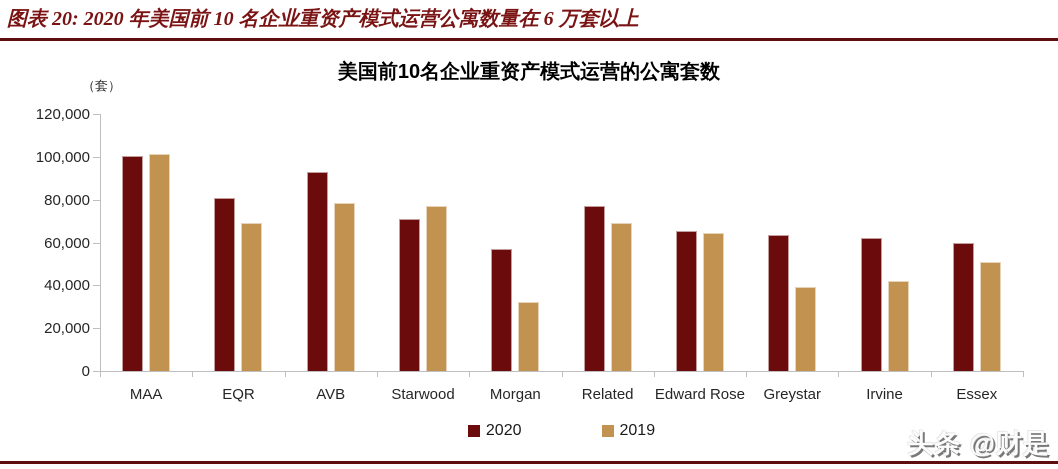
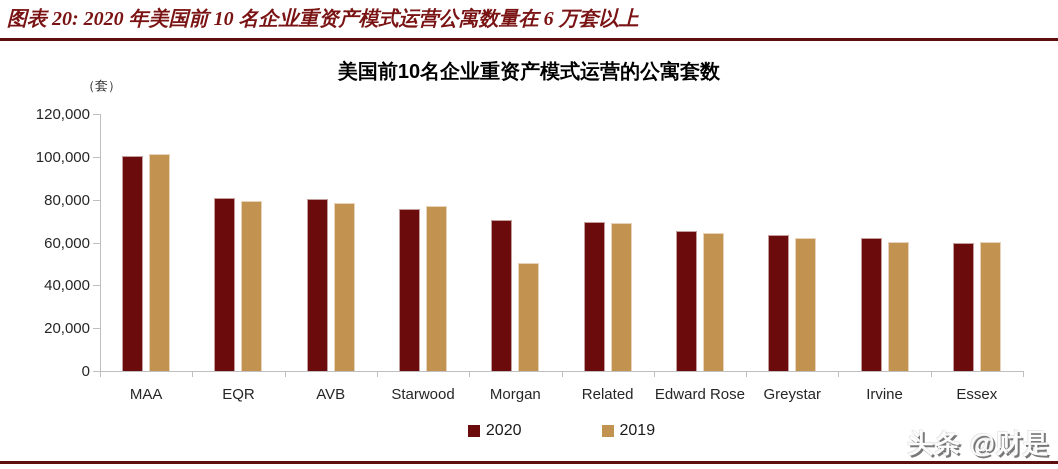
2019/EQR: 69000 -> 79000
2020/AVB: 93000 -> 80000
2020/Starwood: 71000 -> 76000
2020/Morgan: 57000 -> 70000
2019/Morgan: 32000 -> 51000
2020/Related: 77000 -> 69000
2019/Greystar: 39000 -> 62000
2019/Irvine: 42000 -> 60000
2019/Essex: 51000 -> 60000
